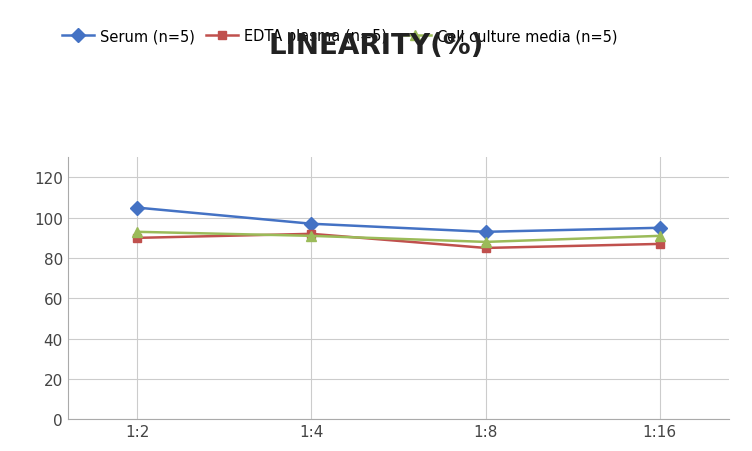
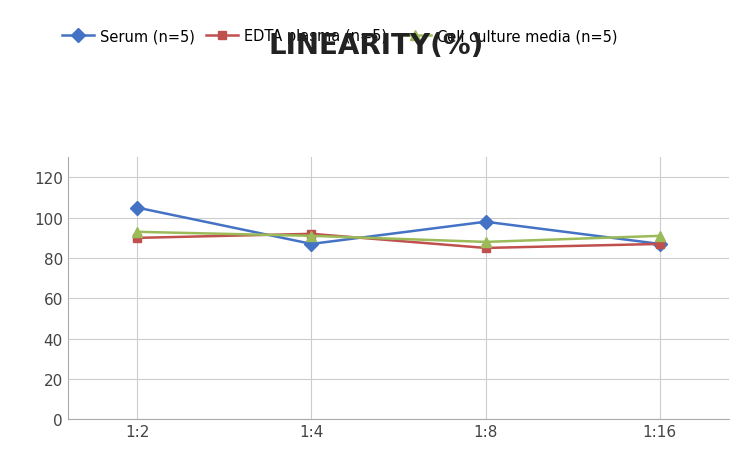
Serum (n=5)/1:4: 97 -> 87
Serum (n=5)/1:8: 93 -> 98
Serum (n=5)/1:16: 95 -> 87
